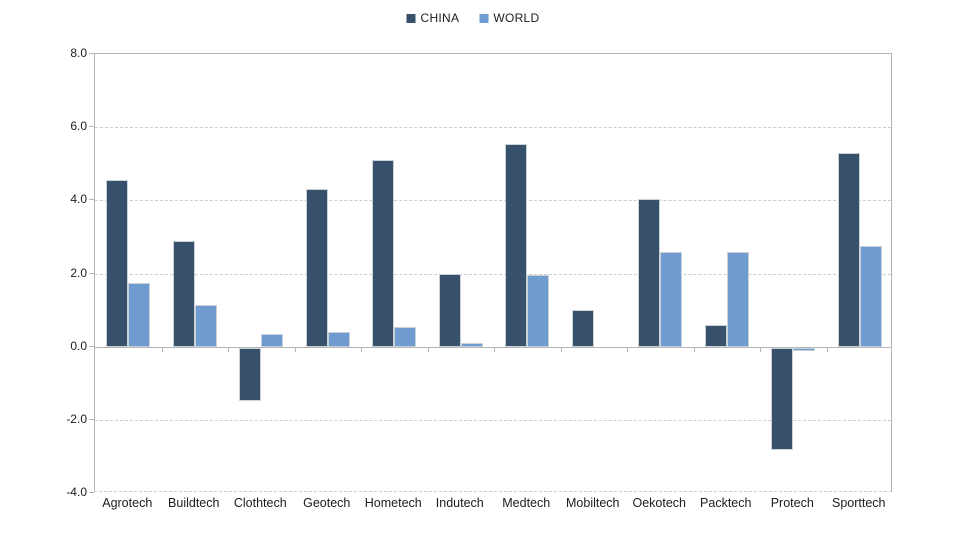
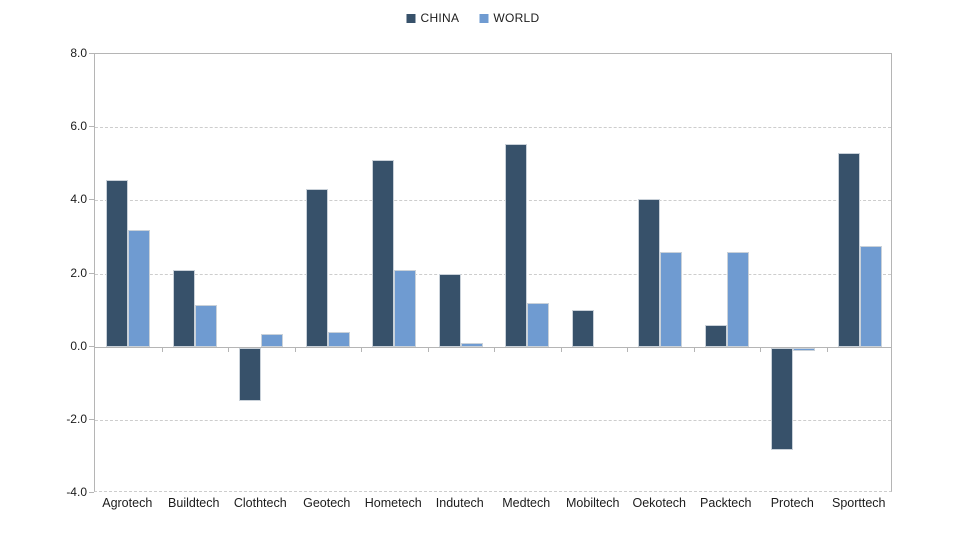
WORLD/Agrotech: 1.8 -> 3.2
CHINA/Buildtech: 2.9 -> 2.1
WORLD/Hometech: 0.6 -> 2.1
WORLD/Medtech: 1.9 -> 1.2
